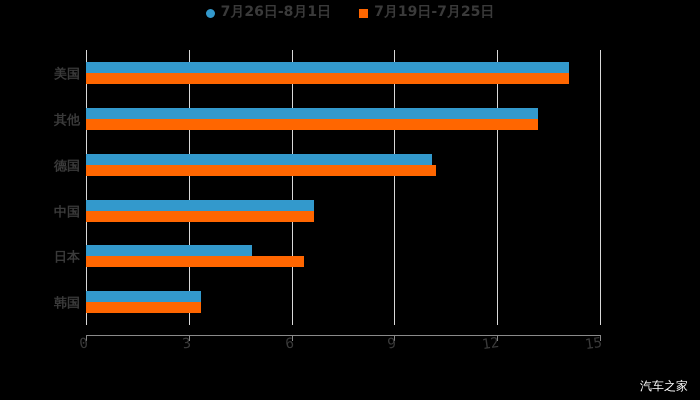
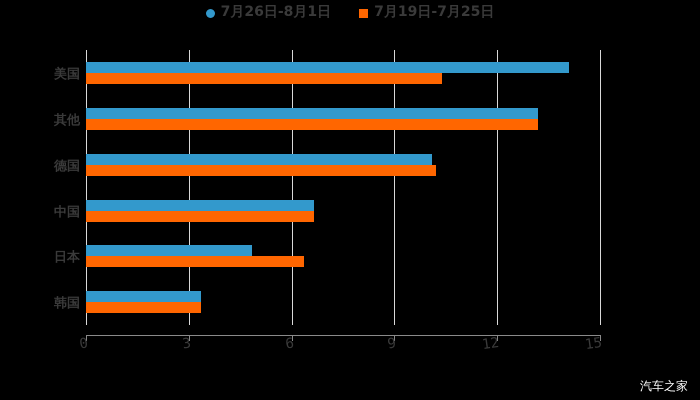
7月19日-7月25日/美国: 14.1 -> 10.4
